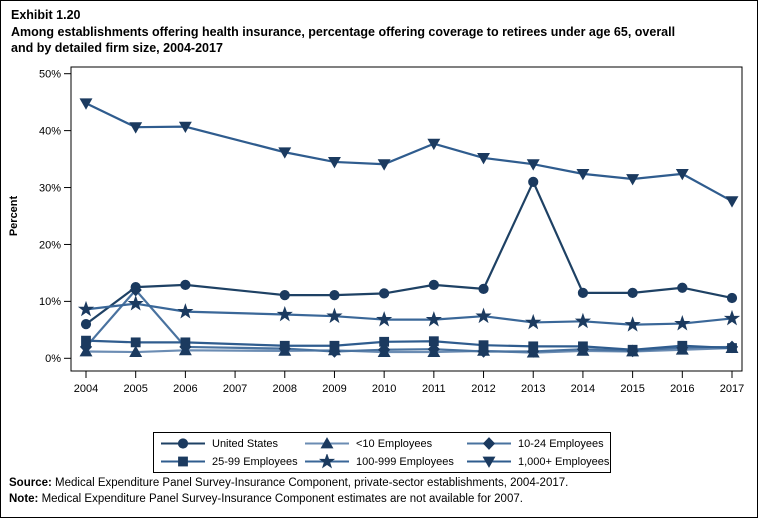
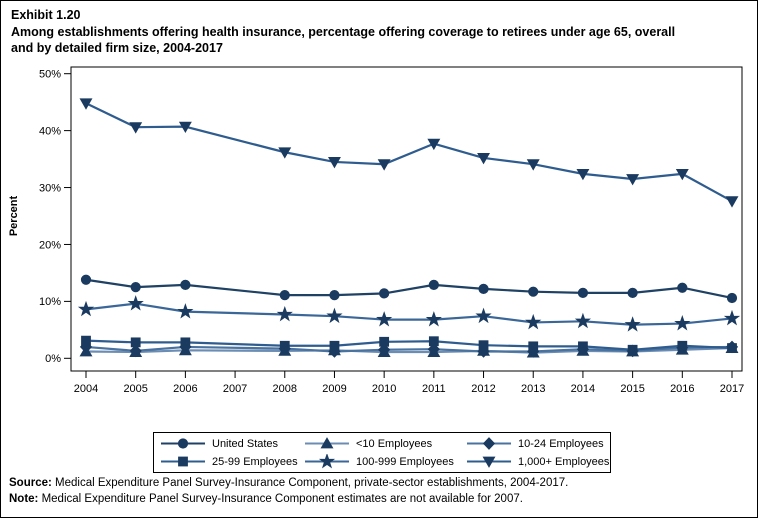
United States/2004: 6% -> 14%
10-24 Employees/2005: 12% -> 1%
United States/2013: 31% -> 12%
